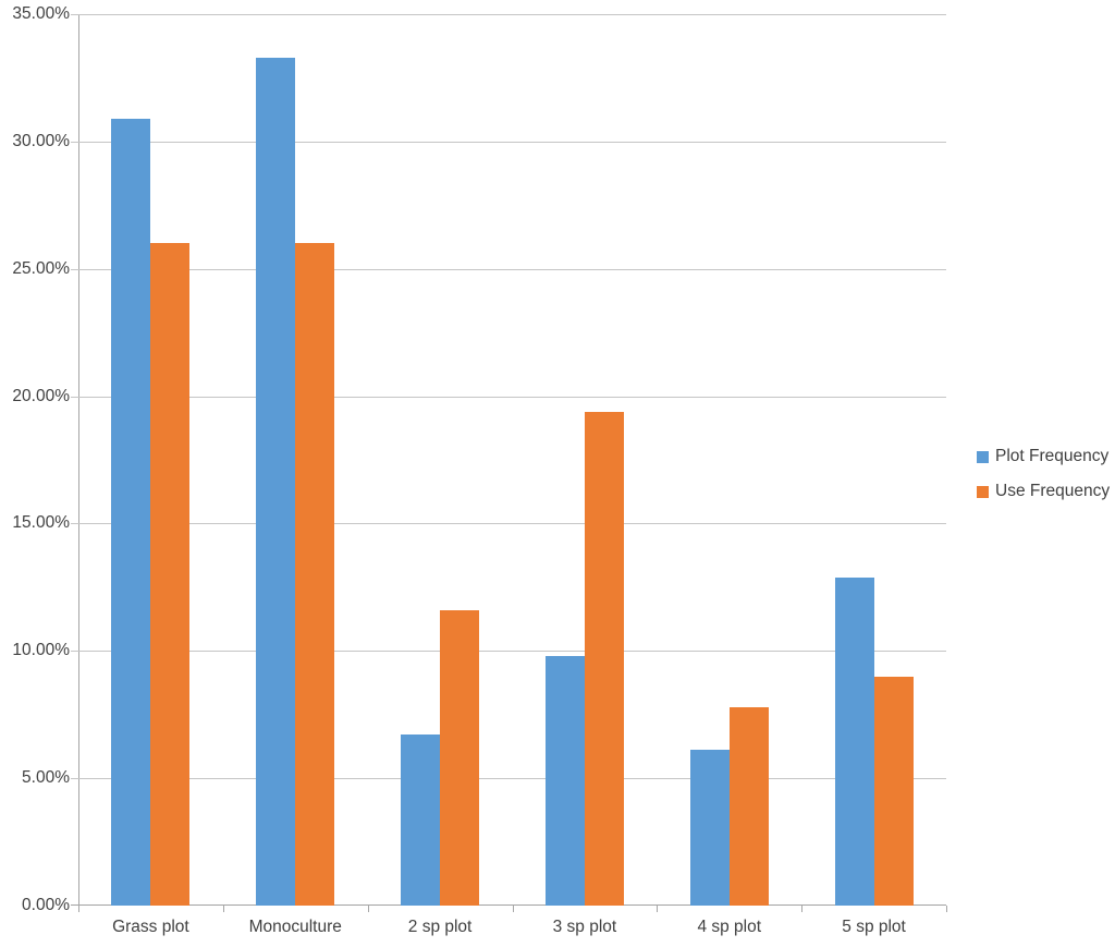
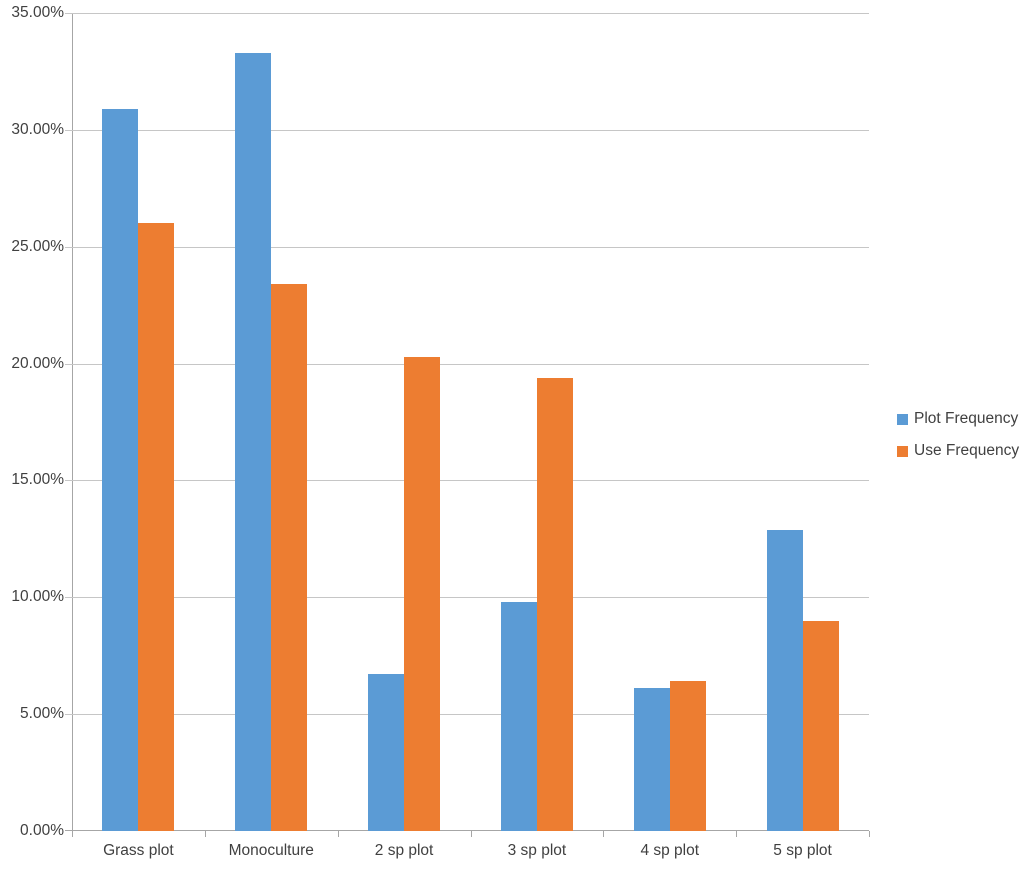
Use Frequency/Monoculture: 26.0% -> 23.4%
Use Frequency/2 sp plot: 11.6% -> 20.3%
Use Frequency/4 sp plot: 7.8% -> 6.4%
